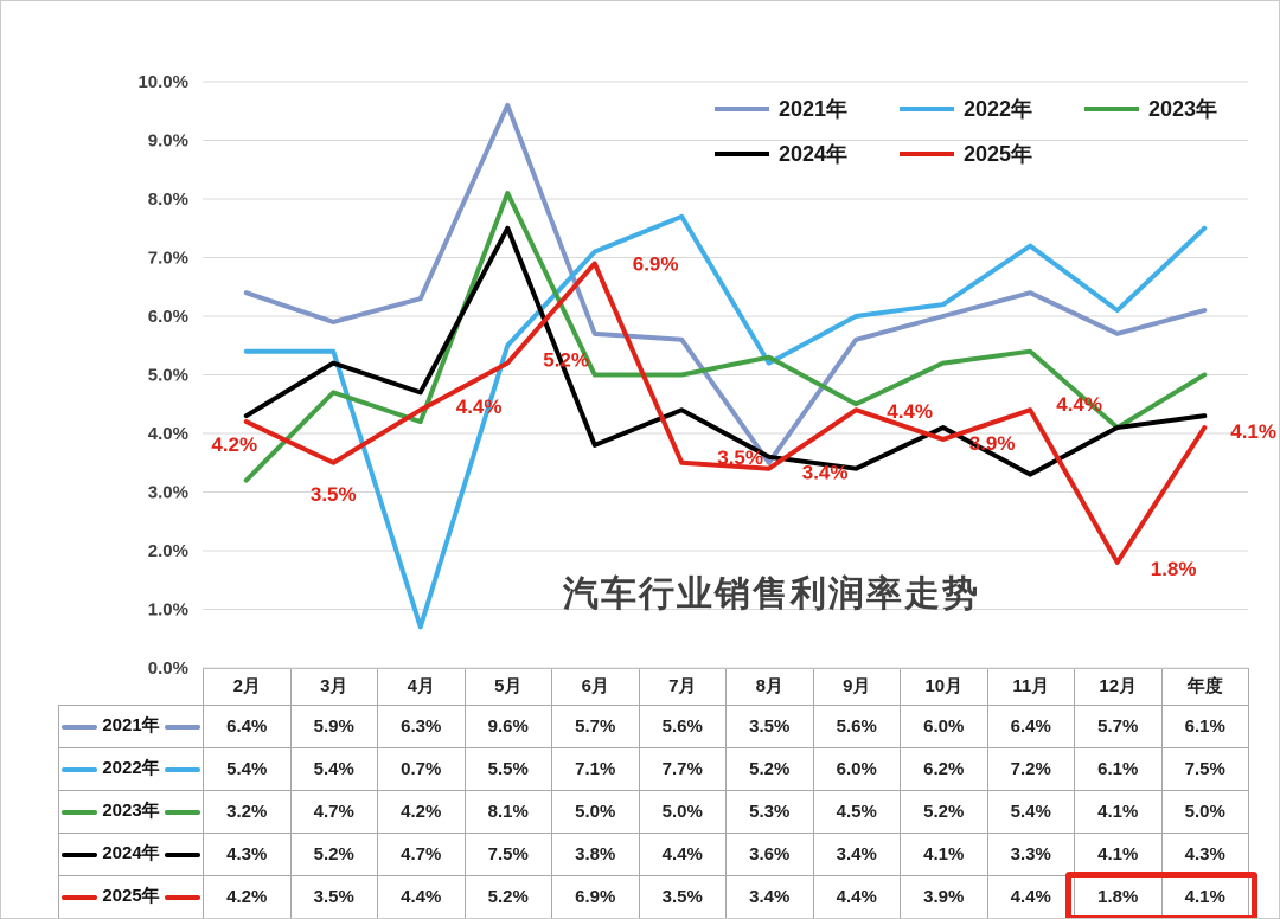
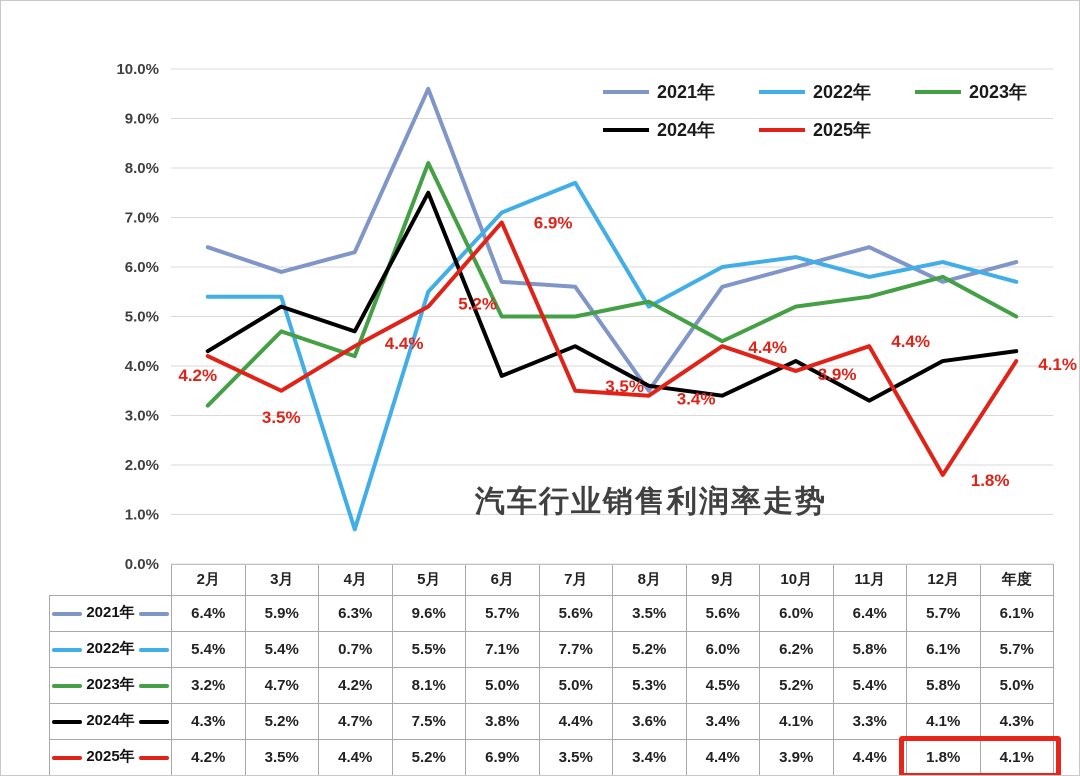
2022年/11月: 7.2% -> 5.8%
2023年/12月: 4.1% -> 5.8%
2022年/年度: 7.5% -> 5.7%
